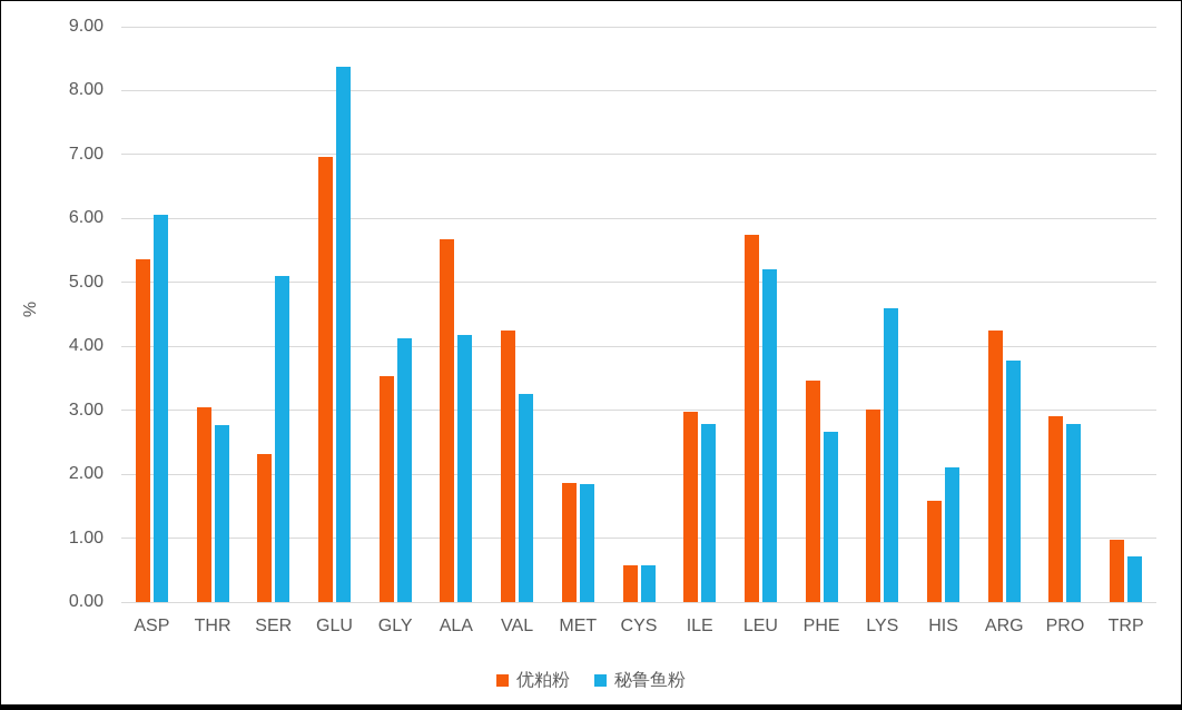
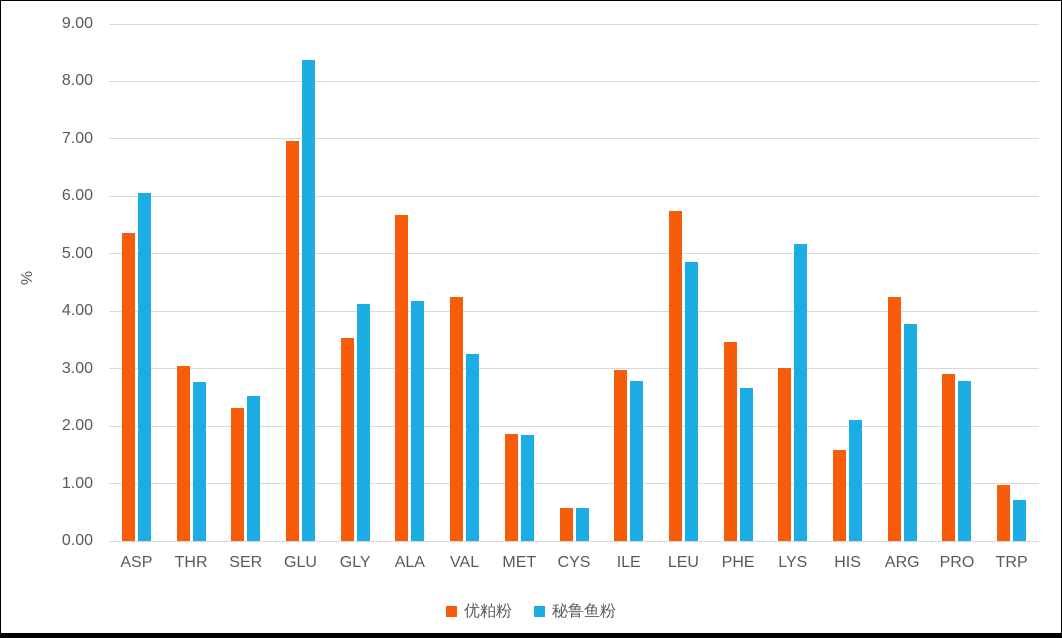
秘鲁鱼粉/SER: 5.1 -> 2.5
秘鲁鱼粉/LEU: 5.2 -> 4.9
秘鲁鱼粉/LYS: 4.6 -> 5.2
